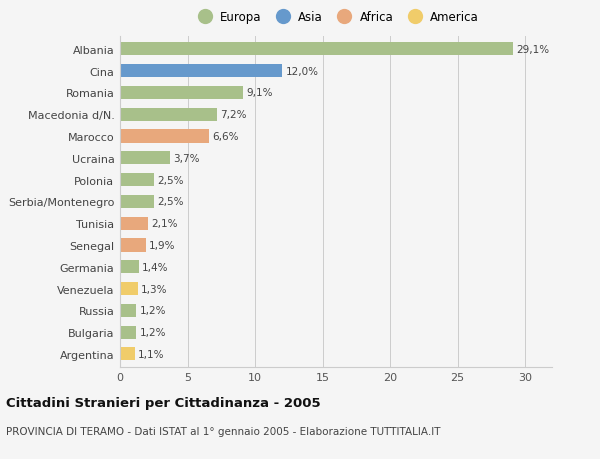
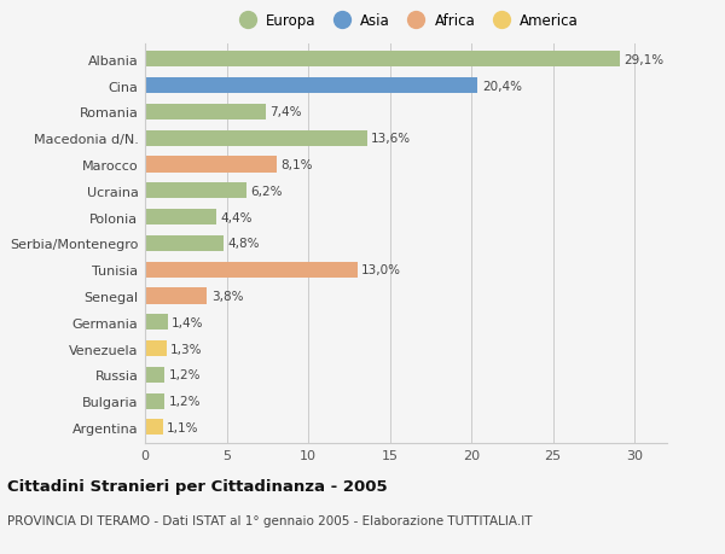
Cina: 12,0% -> 20,4%
Romania: 9,1% -> 7,4%
Macedonia d/N.: 7,2% -> 13,6%
Marocco: 6,6% -> 8,1%
Ucraina: 3,7% -> 6,2%
Polonia: 2,5% -> 4,4%
Serbia/Montenegro: 2,5% -> 4,8%
Tunisia: 2,1% -> 13,0%
Senegal: 1,9% -> 3,8%
